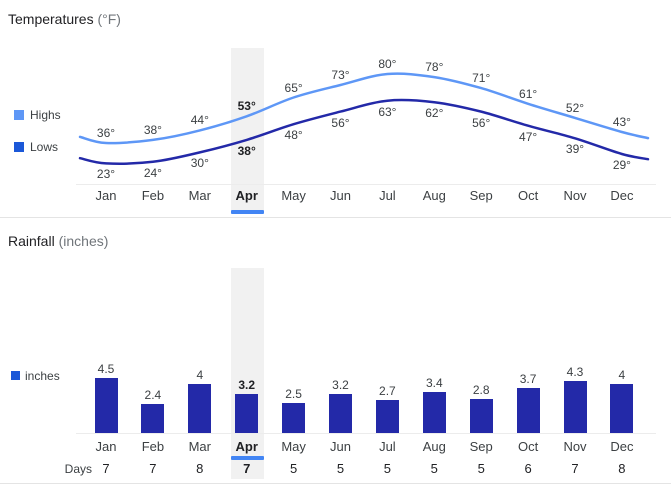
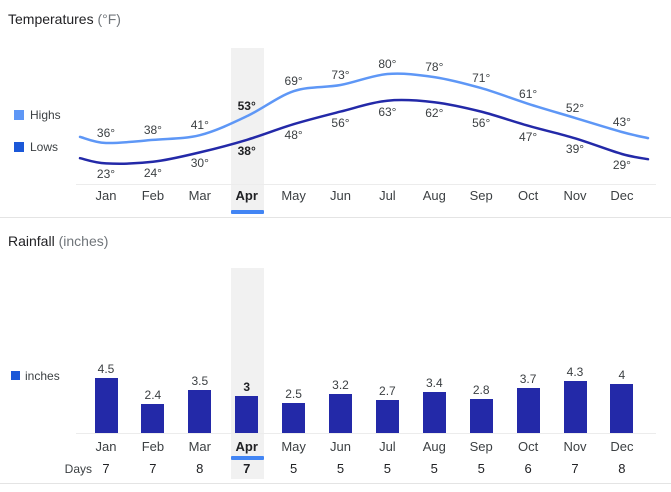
Temperatures (°F)/Highs/Mar: 44° -> 41°
Temperatures (°F)/Highs/May: 65° -> 69°
Rainfall (inches)/Mar: 4 -> 3.5
Rainfall (inches)/Apr: 3.2 -> 3
